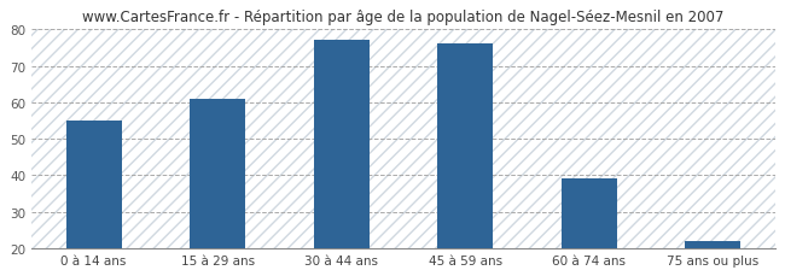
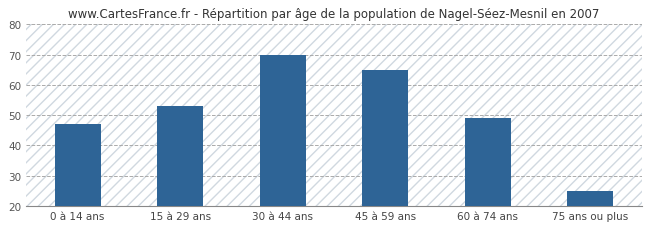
0 à 14 ans: 55 -> 47
15 à 29 ans: 61 -> 53
30 à 44 ans: 77 -> 70
45 à 59 ans: 76 -> 65
60 à 74 ans: 39 -> 49
75 ans ou plus: 22 -> 25
